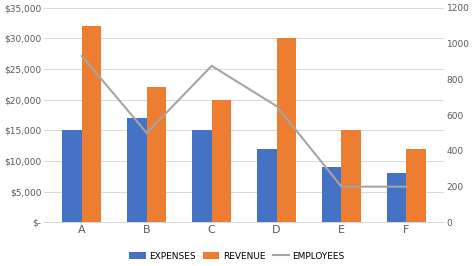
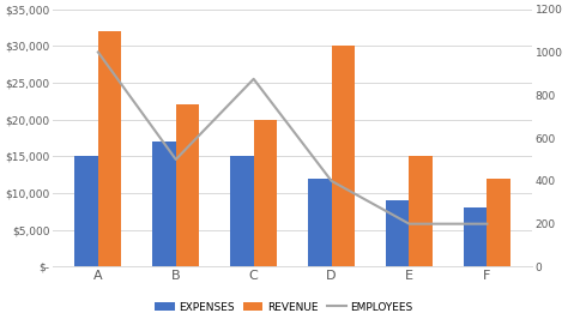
EMPLOYEES/A: 930 -> 1000
EMPLOYEES/D: 650 -> 400
